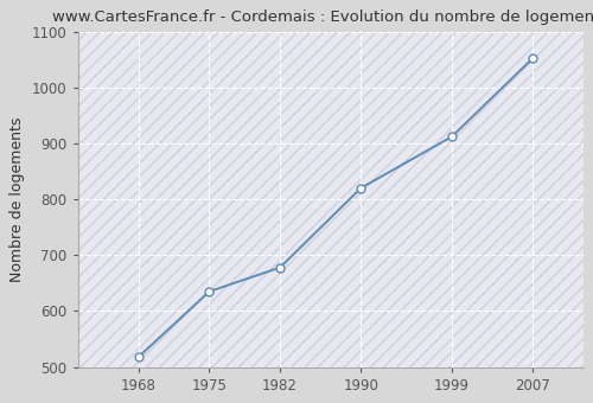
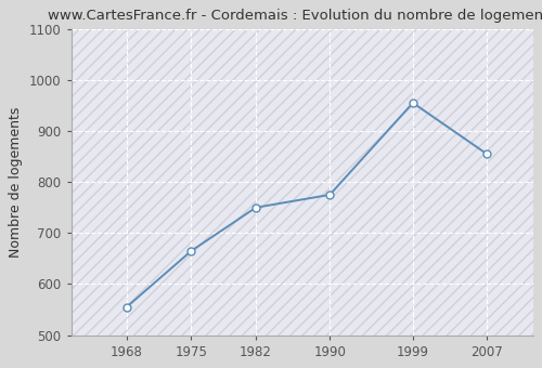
1968: 518 -> 555
1975: 635 -> 665
1982: 678 -> 750
1990: 820 -> 775
1999: 912 -> 955
2007: 1052 -> 855
